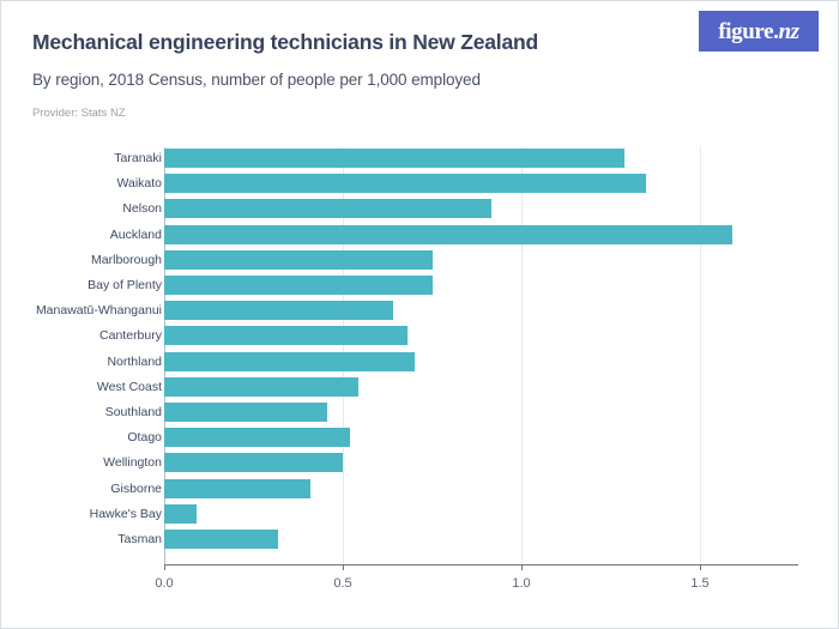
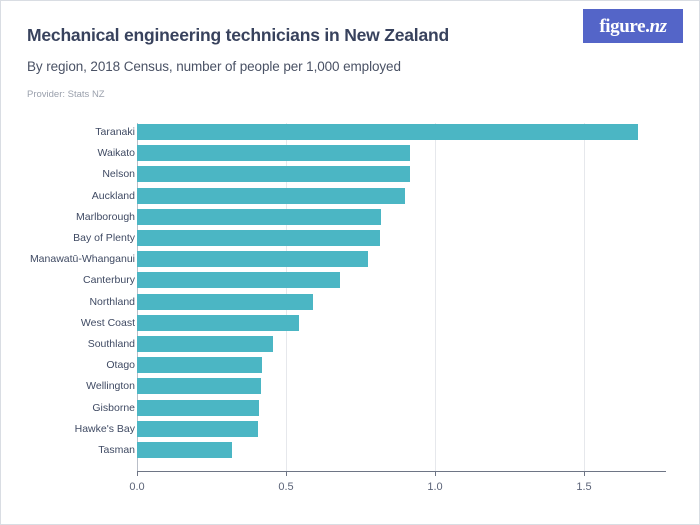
Taranaki: 1.29 -> 1.68
Waikato: 1.35 -> 0.92
Auckland: 1.59 -> 0.90
Marlborough: 0.75 -> 0.82
Bay of Plenty: 0.75 -> 0.81
Manawatū-Whanganui: 0.64 -> 0.78
Northland: 0.70 -> 0.59
Otago: 0.52 -> 0.42
Wellington: 0.50 -> 0.41
Hawke's Bay: 0.09 -> 0.41
